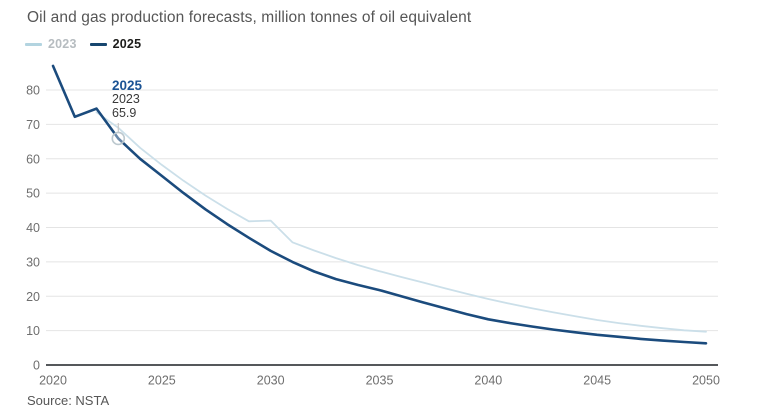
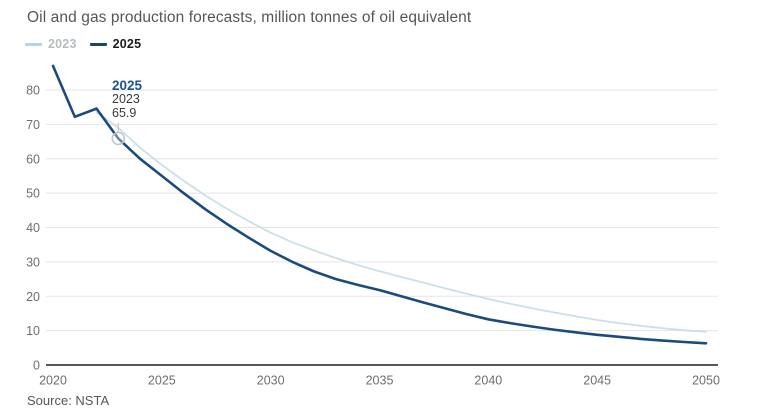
2023/2030: 42 -> 38
